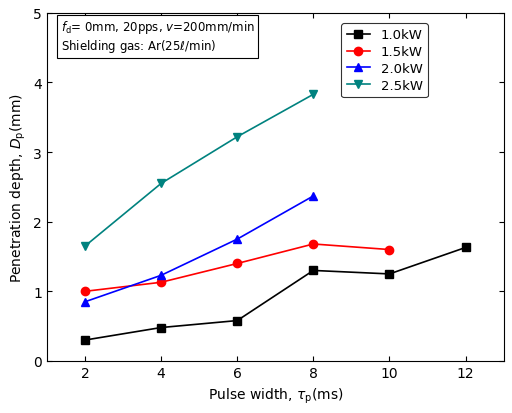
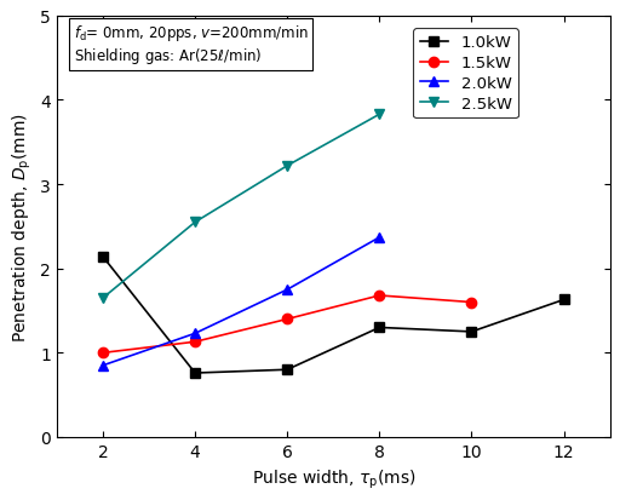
1.0kW/2: 0.30 -> 2.14
1.0kW/4: 0.48 -> 0.76
1.0kW/6: 0.58 -> 0.80
